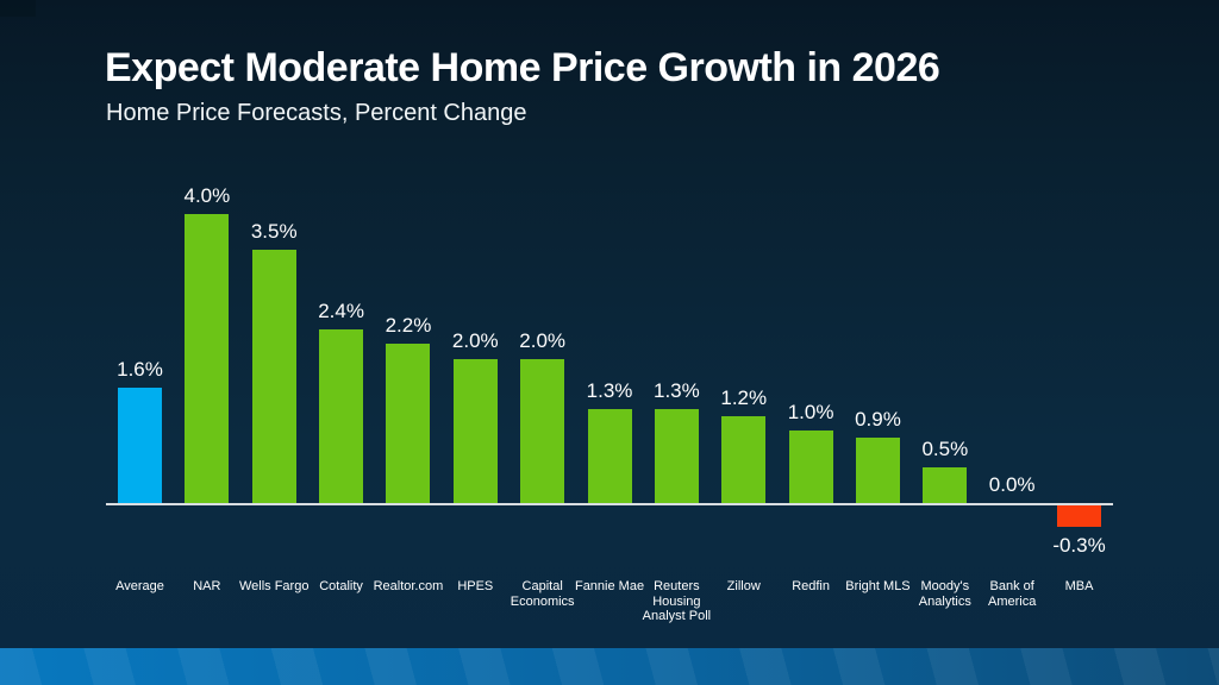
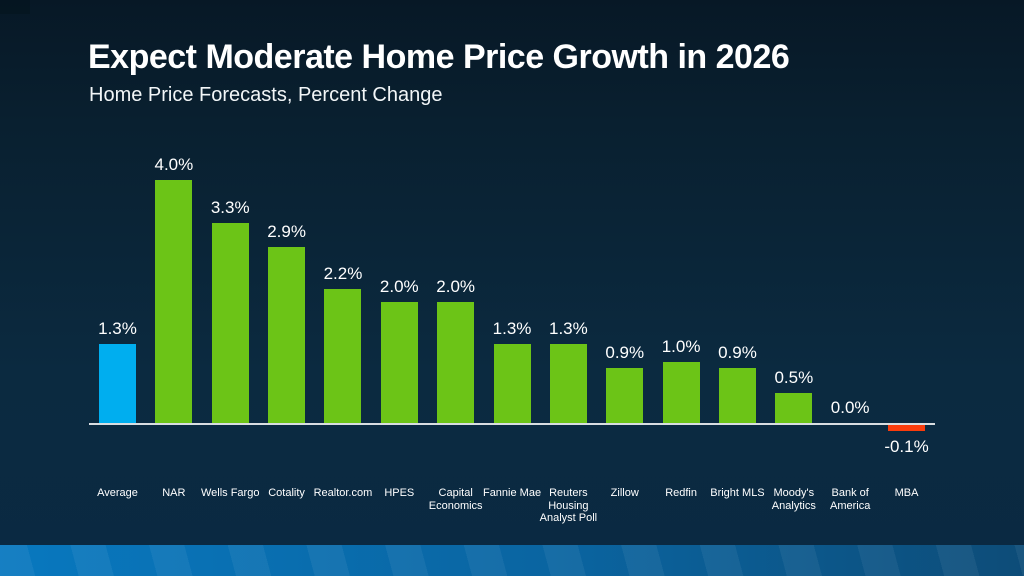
Average: 1.6% -> 1.3%
Wells Fargo: 3.5% -> 3.3%
Cotality: 2.4% -> 2.9%
Zillow: 1.2% -> 0.9%
MBA: -0.3% -> -0.1%
